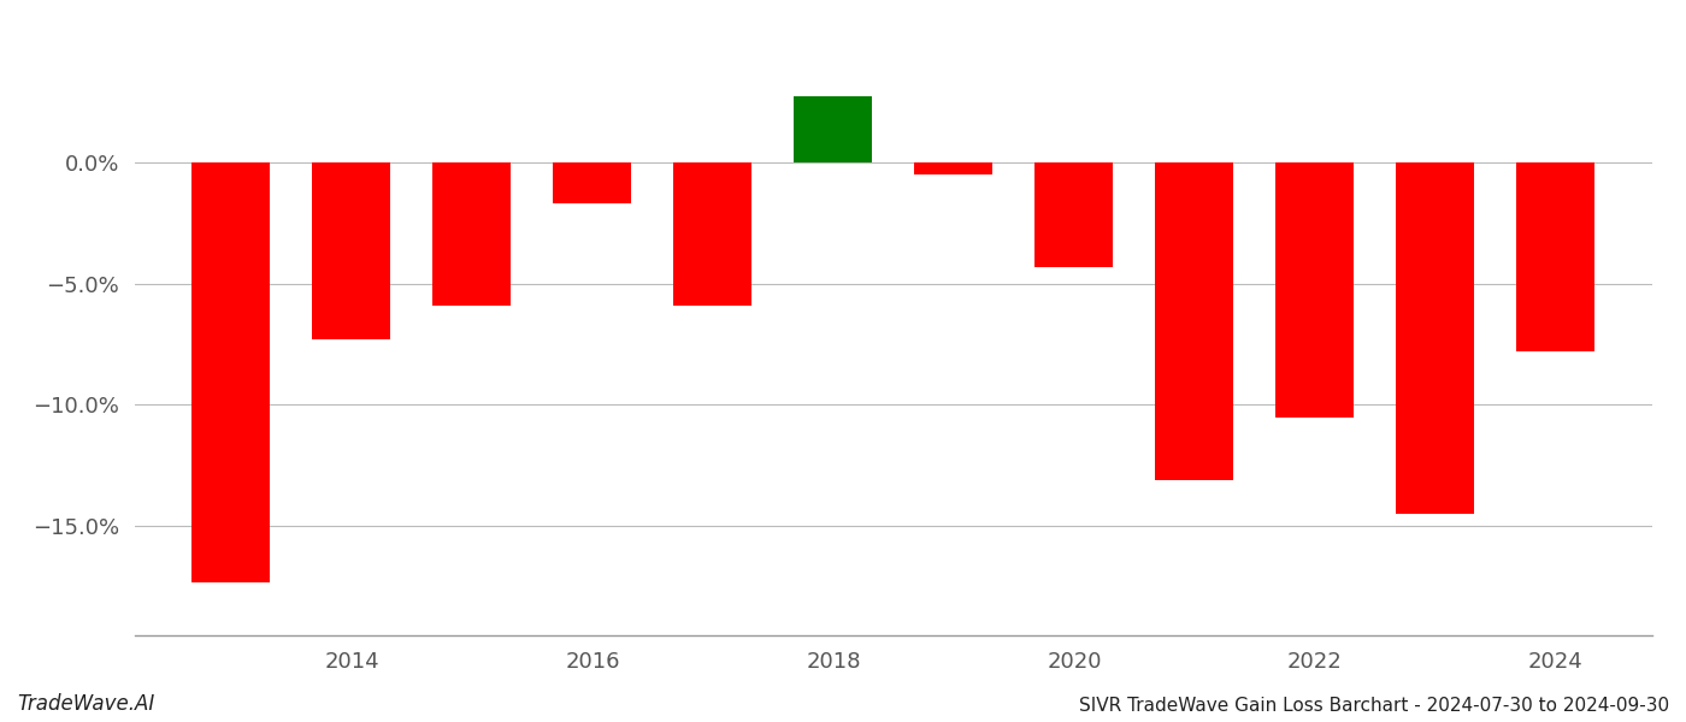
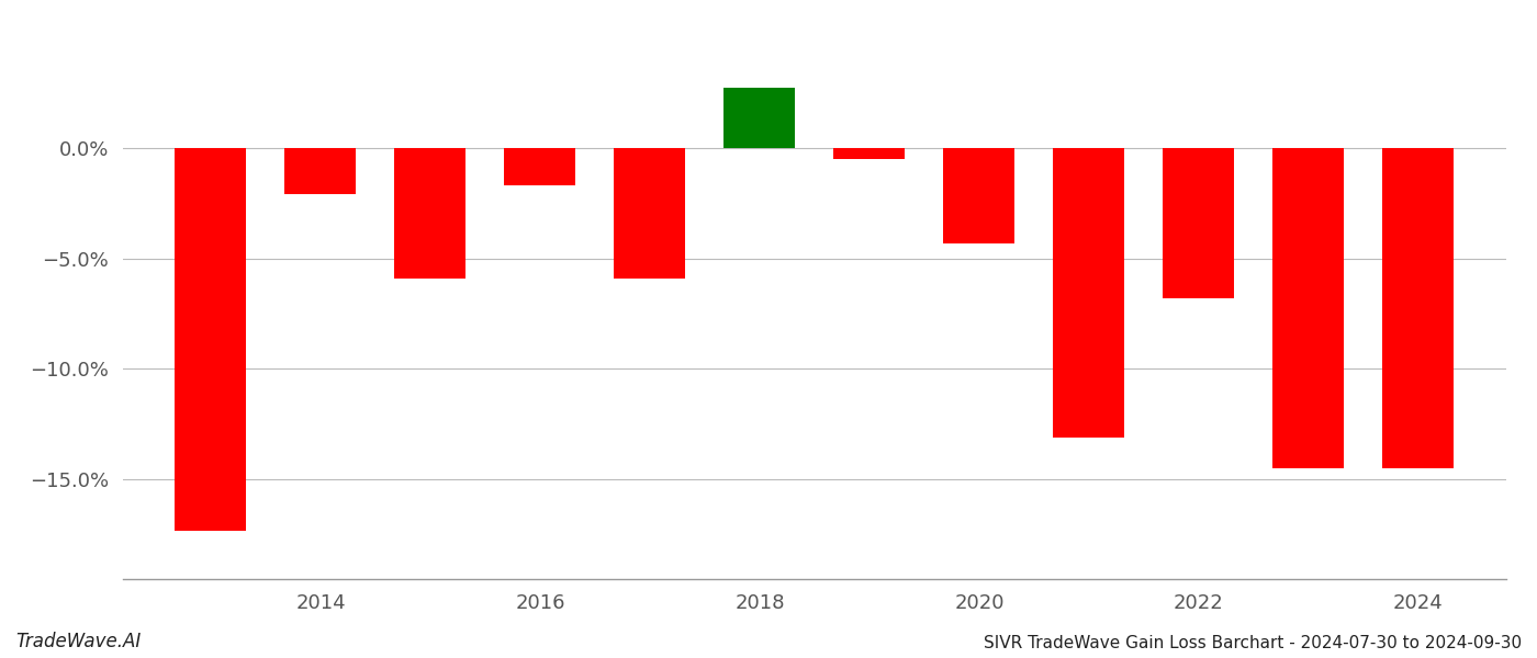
2014: -7.3% -> -2.1%
2022: -10.5% -> -6.8%
2024: -7.8% -> -14.5%
